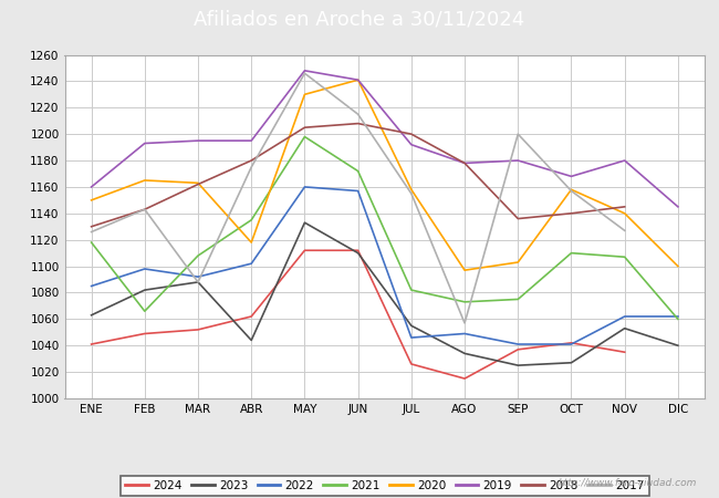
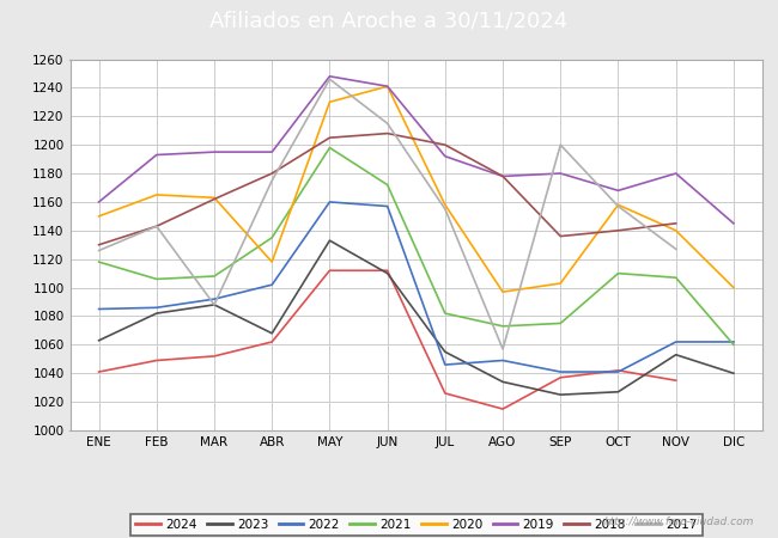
2022/FEB: 1098 -> 1086
2021/FEB: 1066 -> 1106
2023/ABR: 1044 -> 1068
